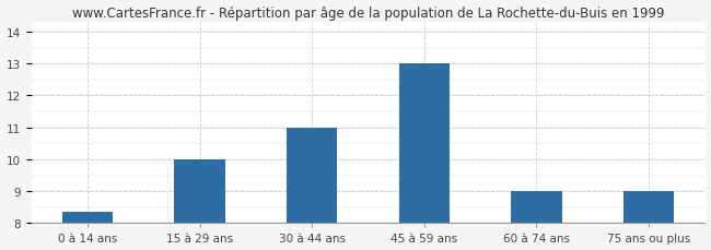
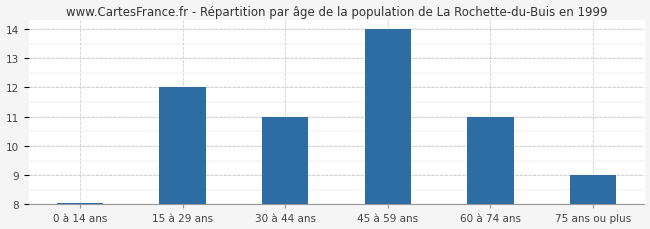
0 à 14 ans: 8.35 -> 8.05
15 à 29 ans: 10.00 -> 12.00
45 à 59 ans: 13.00 -> 14.00
60 à 74 ans: 9.00 -> 11.00
